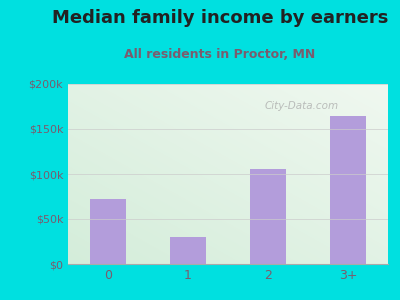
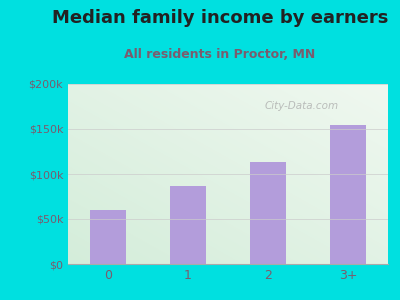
0: $72k -> $60k
1: $30k -> $87k
2: $106k -> $113k
3+: $164k -> $155k
